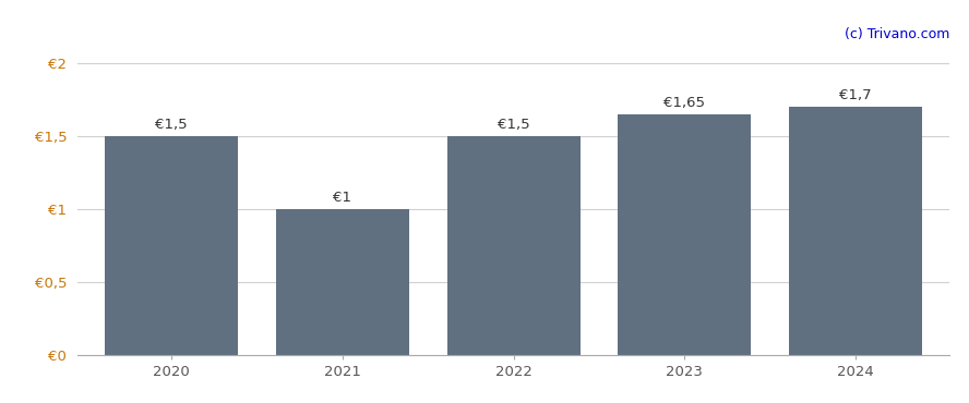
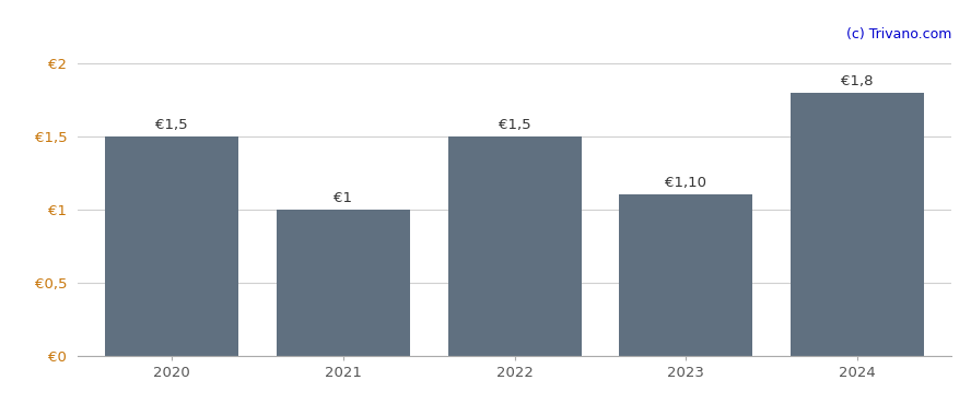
2023: €1,65 -> €1,10
2024: €1,7 -> €1,8
